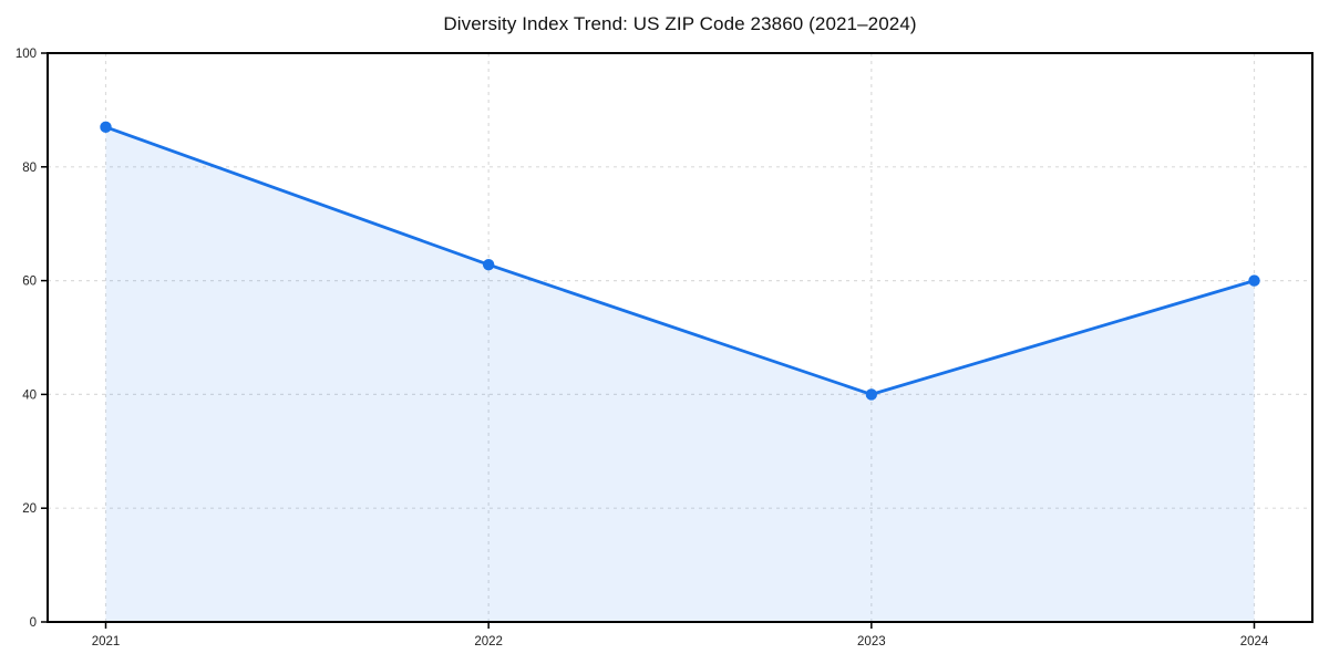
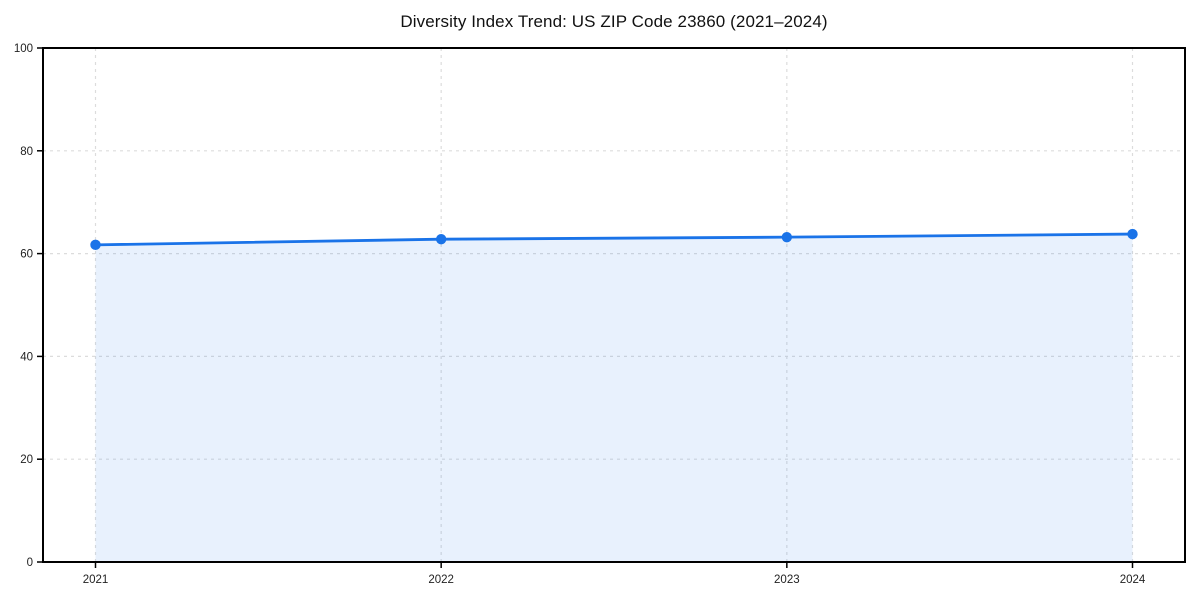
2021: 87 -> 62
2023: 40 -> 63
2024: 60 -> 64
